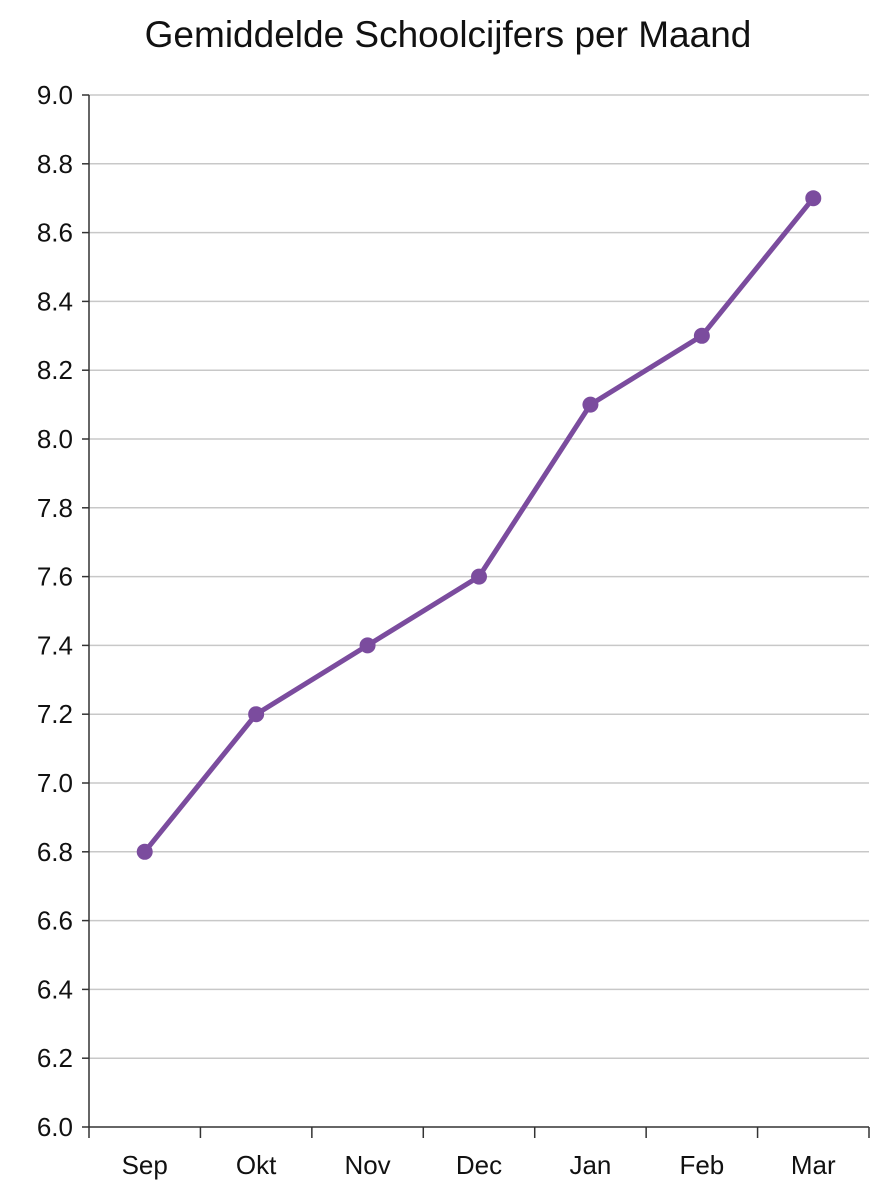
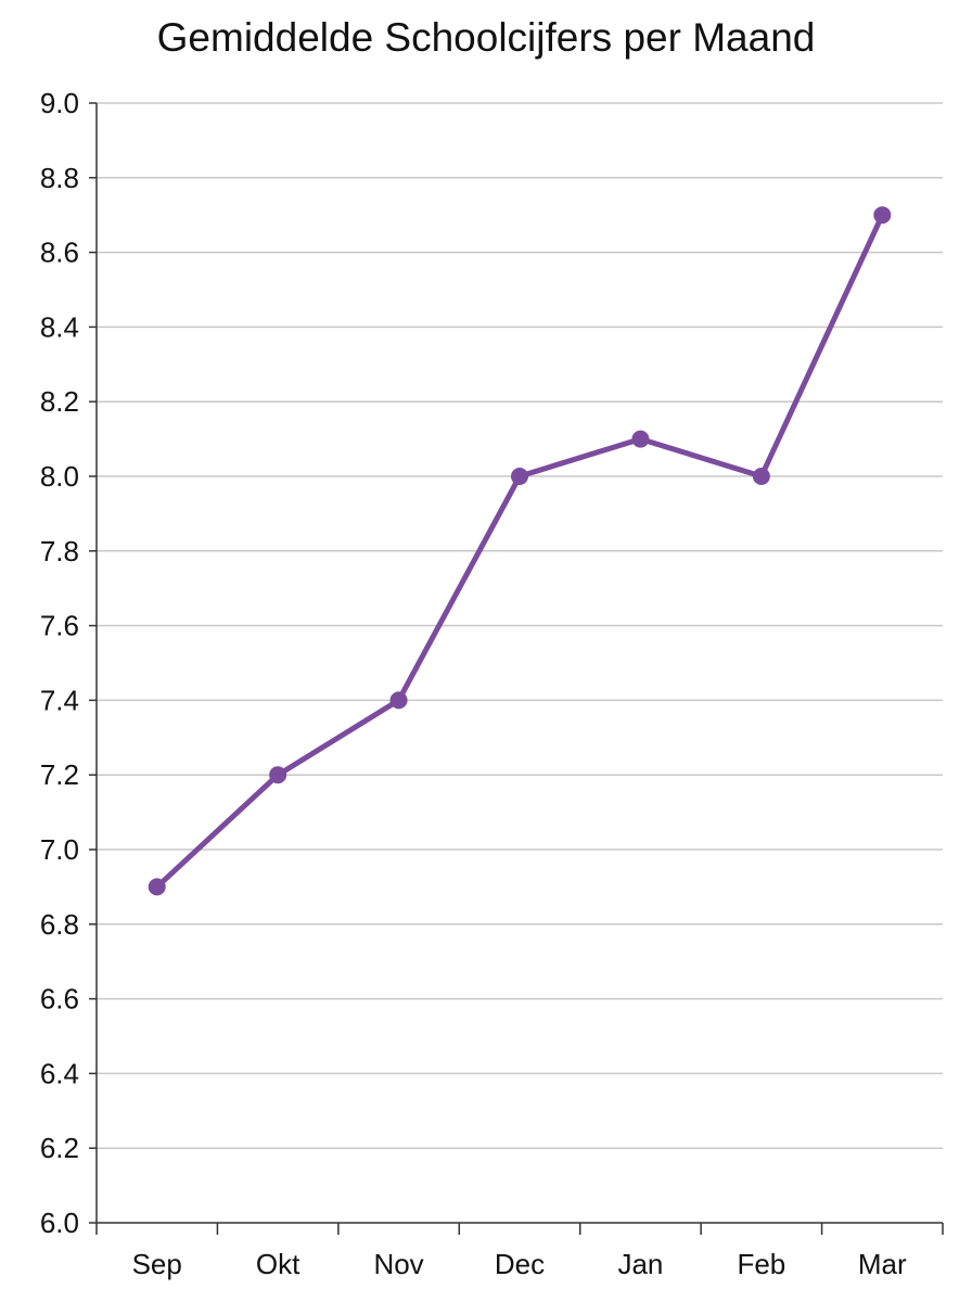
Sep: 6.8 -> 6.9
Dec: 7.6 -> 8.0
Feb: 8.3 -> 8.0
